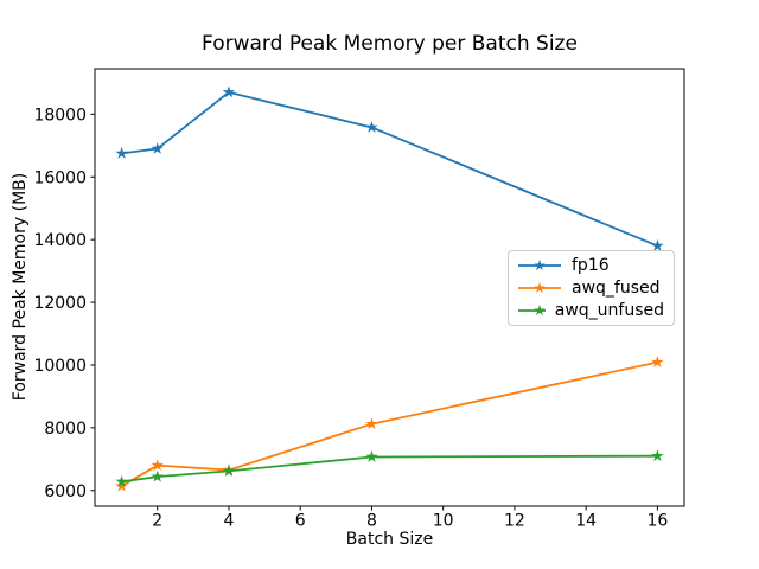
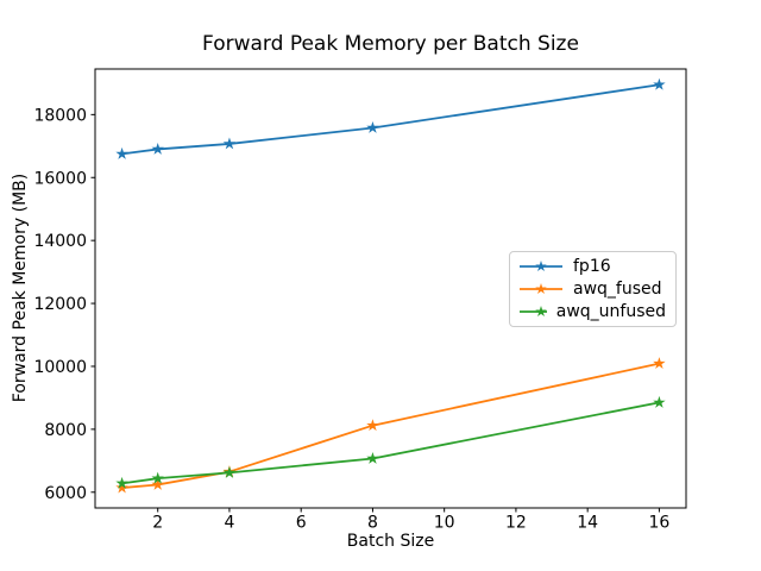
awq_fused/2: 6800 -> 6200
fp16/4: 18700 -> 17100
fp16/16: 13800 -> 19000
awq_unfused/16: 7100 -> 8800
